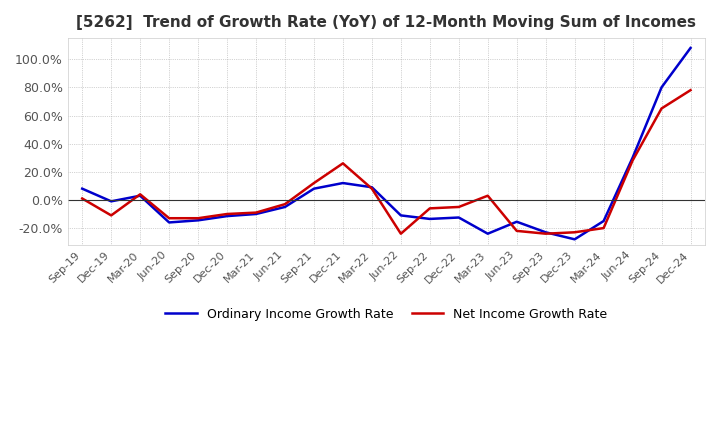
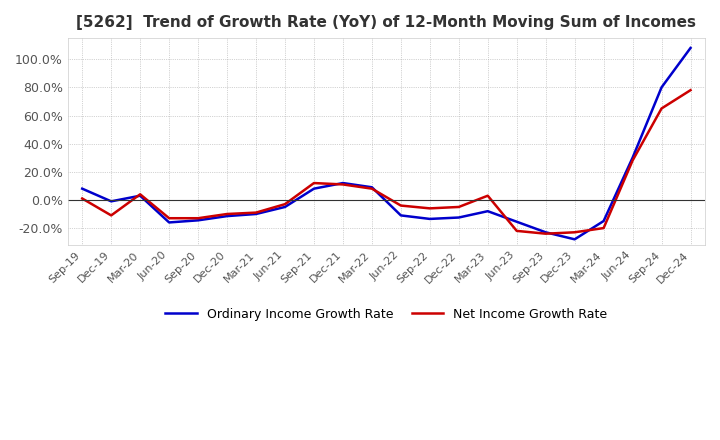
Net Income Growth Rate/Dec-21: 26% -> 11%
Net Income Growth Rate/Jun-22: -24% -> -4%
Ordinary Income Growth Rate/Mar-23: -24% -> -8%
